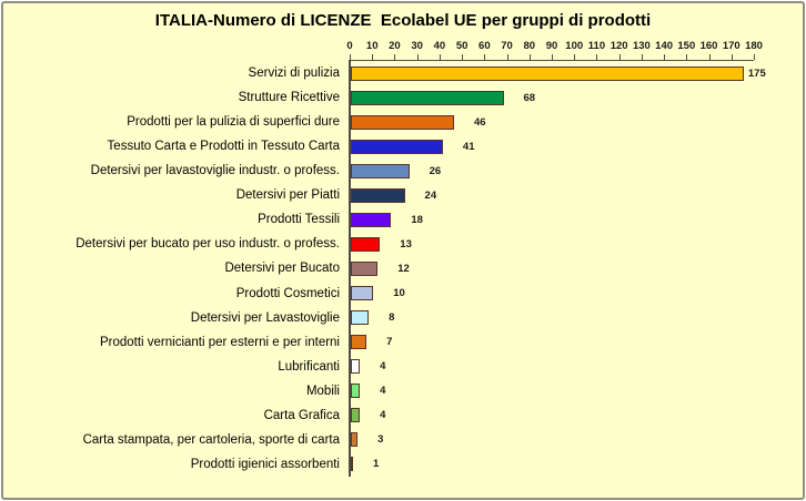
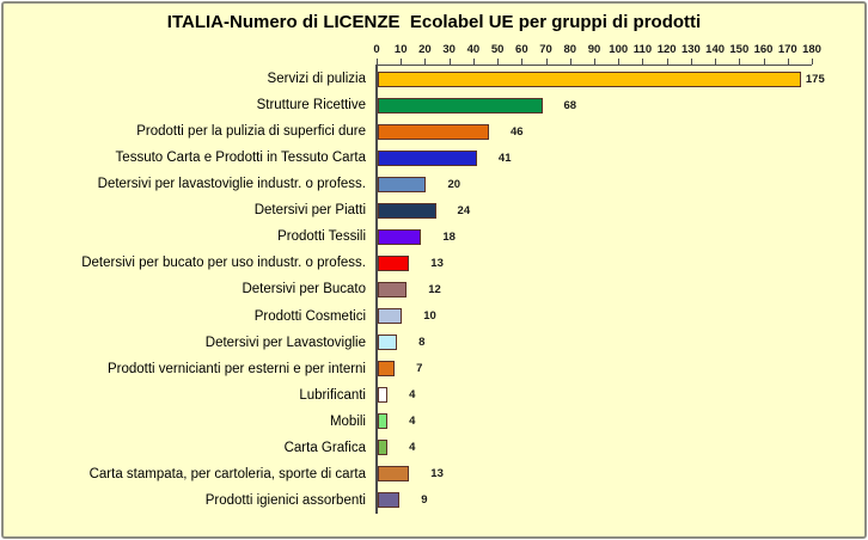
Detersivi per lavastoviglie industr. o profess.: 26 -> 20
Carta stampata, per cartoleria, sporte di carta: 3 -> 13
Prodotti igienici assorbenti: 1 -> 9
